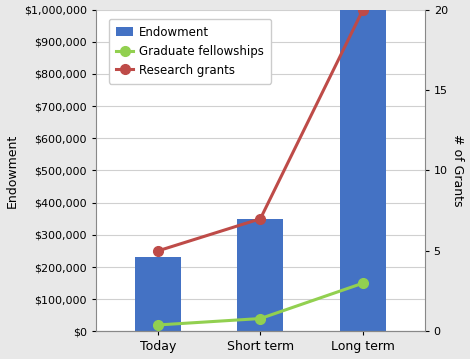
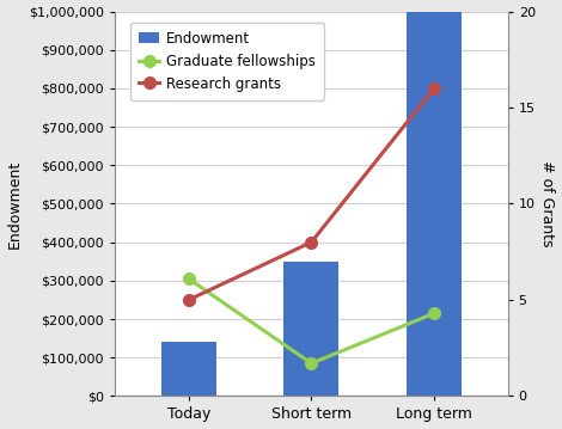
Endowment/Today: $230,000 -> $140,000
Graduate fellowships/Today: 0.4 -> 6.1
Graduate fellowships/Short term: 0.8 -> 1.7
Research grants/Short term: 7 -> 8
Graduate fellowships/Long term: 3.0 -> 4.3
Research grants/Long term: 20 -> 16
